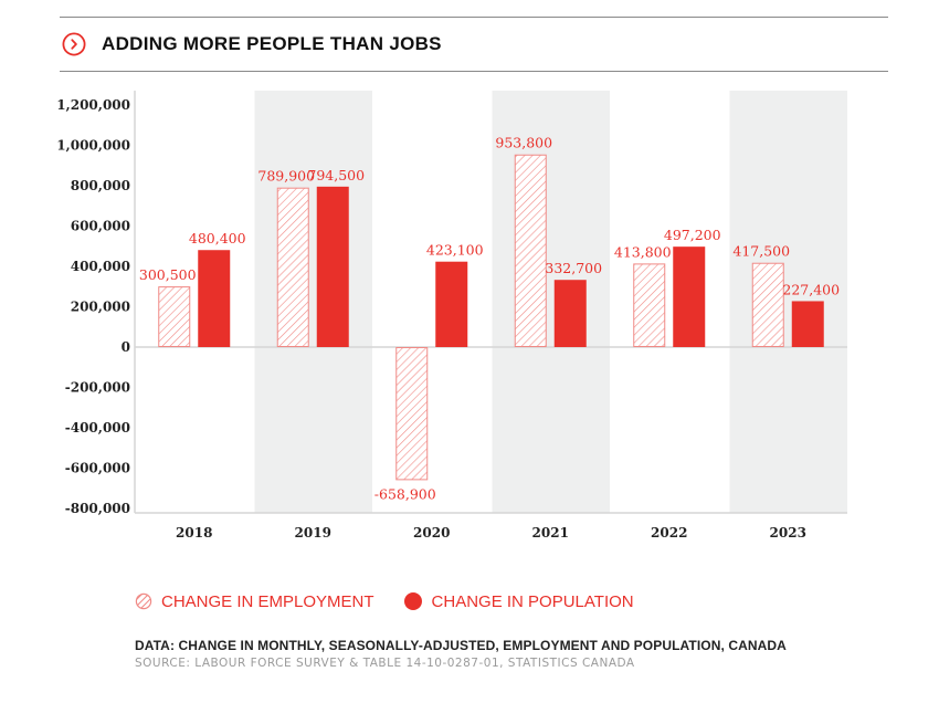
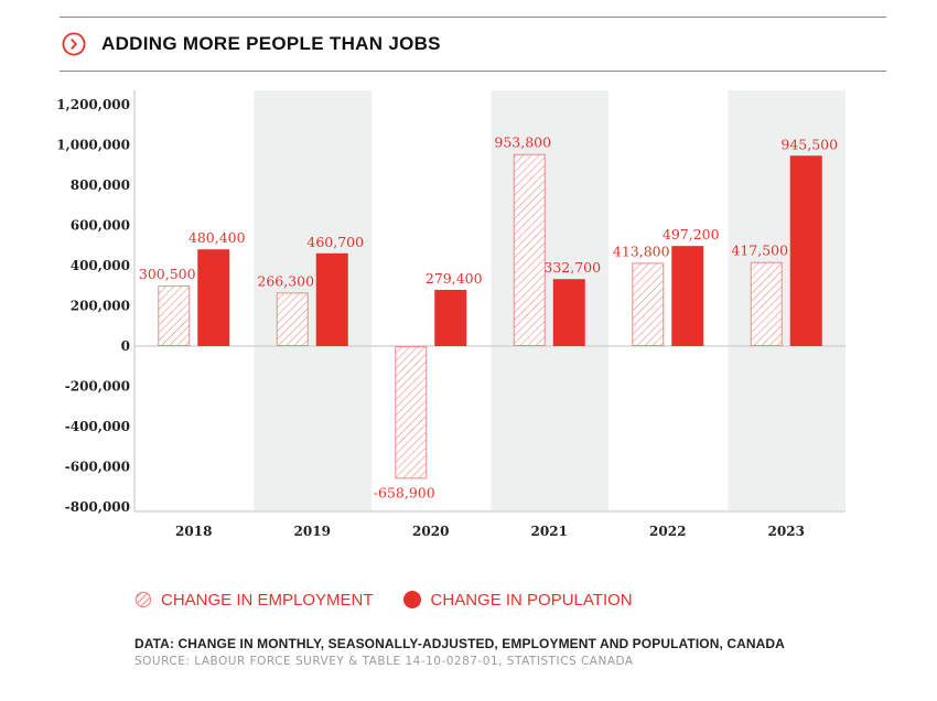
CHANGE IN EMPLOYMENT/2019: 789,900 -> 266,300
CHANGE IN POPULATION/2019: 794,500 -> 460,700
CHANGE IN POPULATION/2020: 423,100 -> 279,400
CHANGE IN POPULATION/2023: 227,400 -> 945,500
